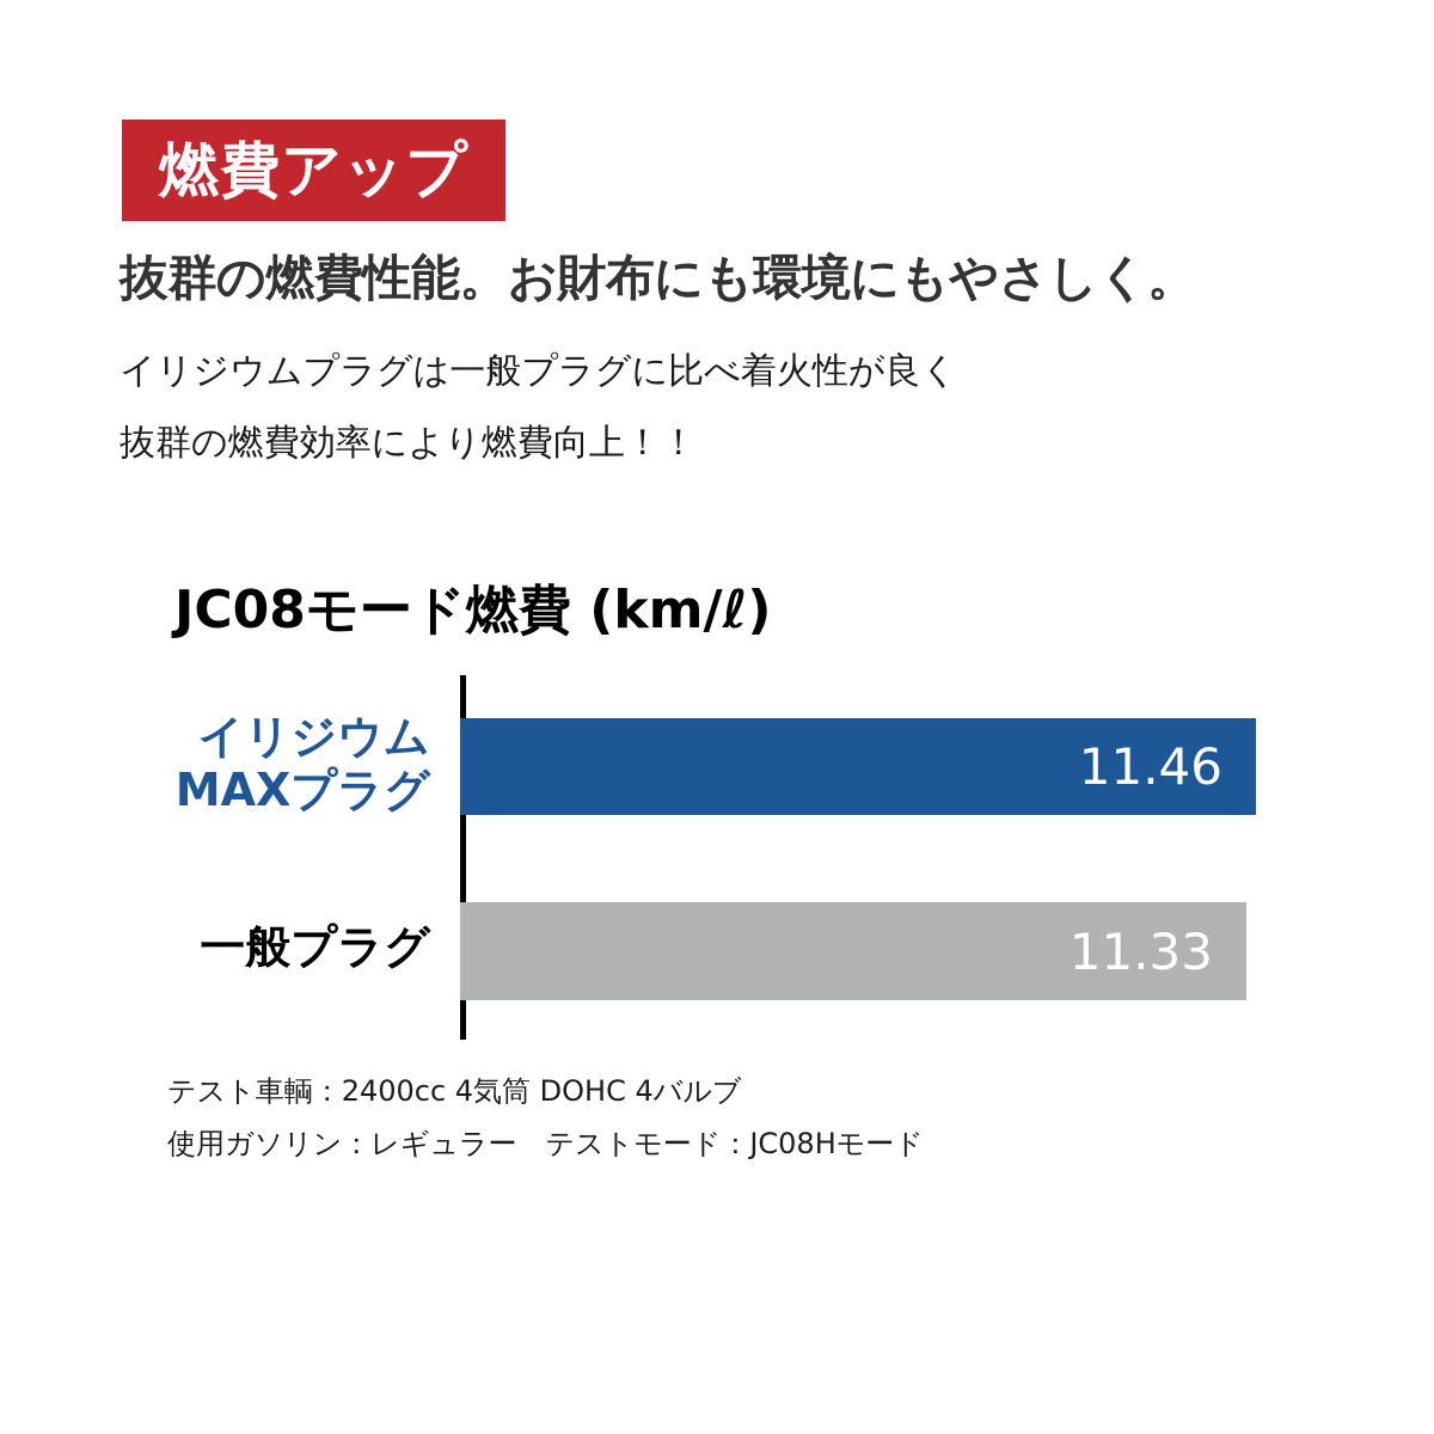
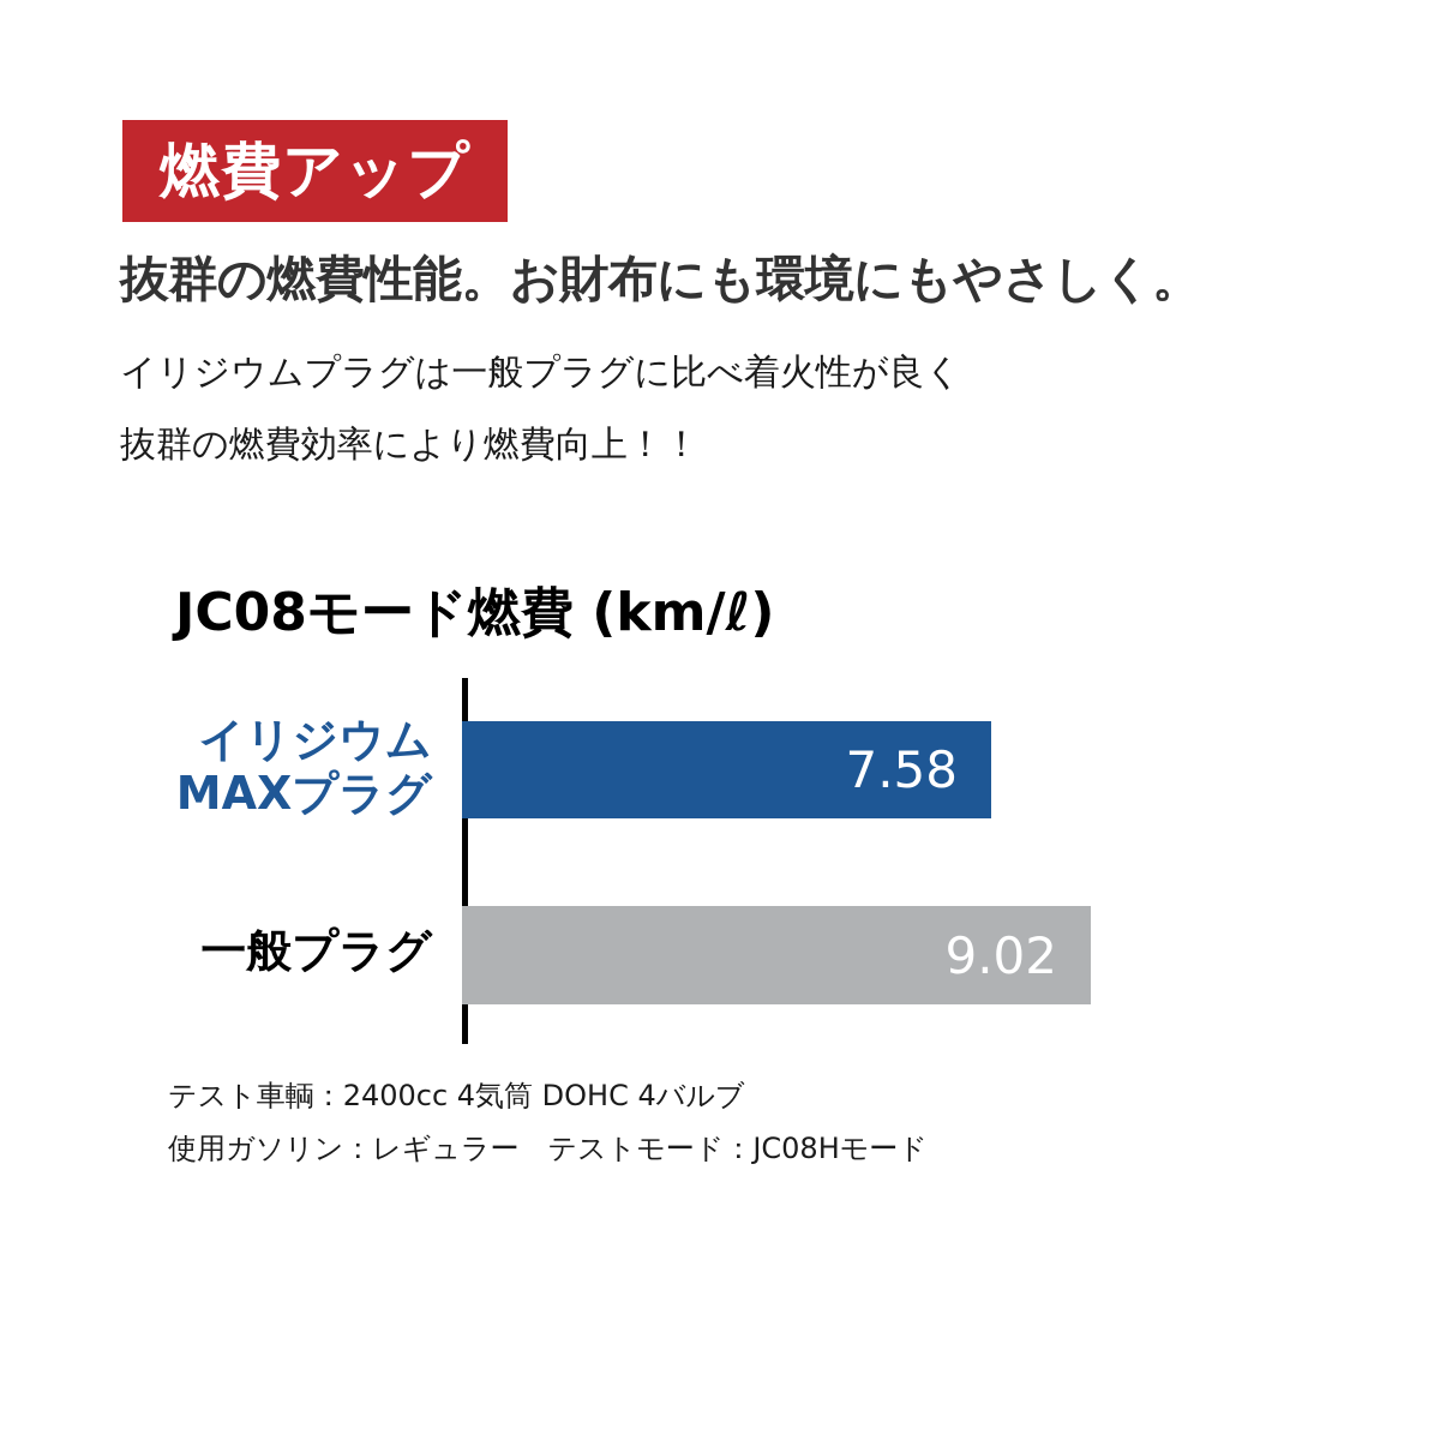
イリジウム MAXプラグ: 11.46 -> 7.58
一般プラグ: 11.33 -> 9.02
